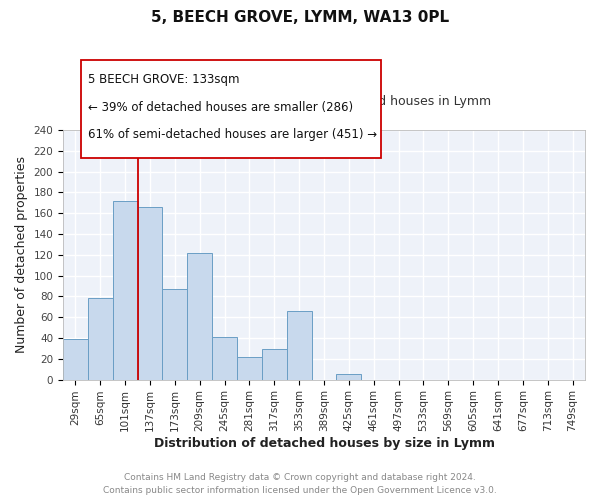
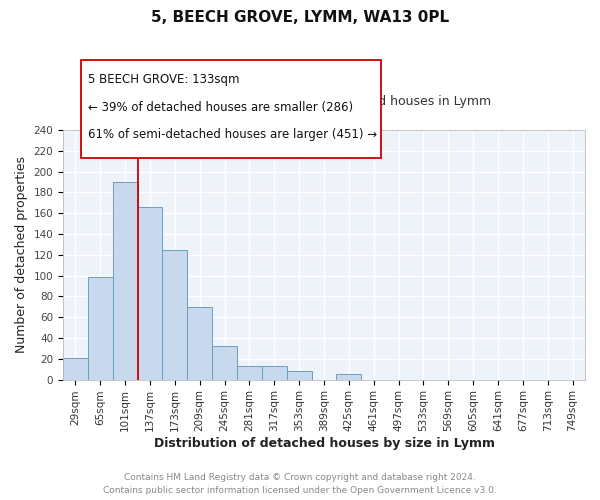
29sqm: 39 -> 21
65sqm: 78 -> 99
101sqm: 172 -> 190
173sqm: 87 -> 125
209sqm: 122 -> 70
245sqm: 41 -> 32
281sqm: 22 -> 13
317sqm: 29 -> 13
353sqm: 66 -> 8
